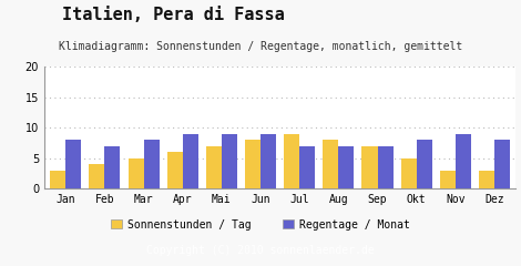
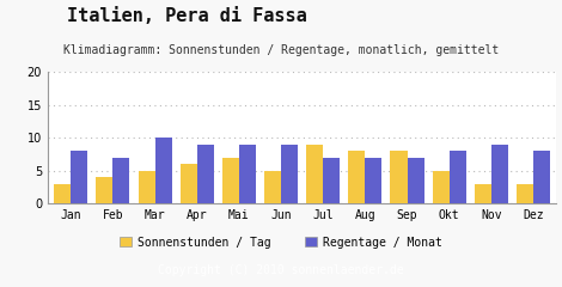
Regentage / Monat/Mar: 8 -> 10
Sonnenstunden / Tag/Jun: 8 -> 5
Sonnenstunden / Tag/Sep: 7 -> 8
